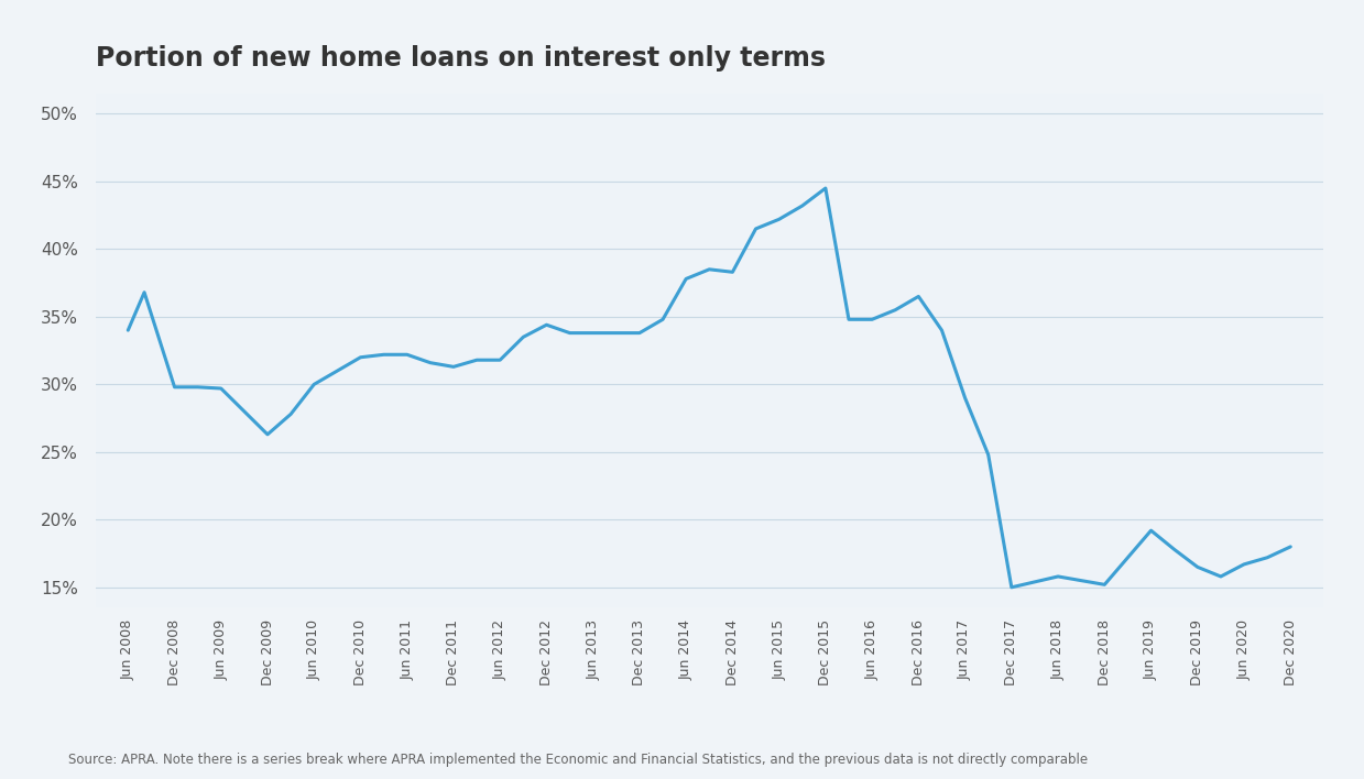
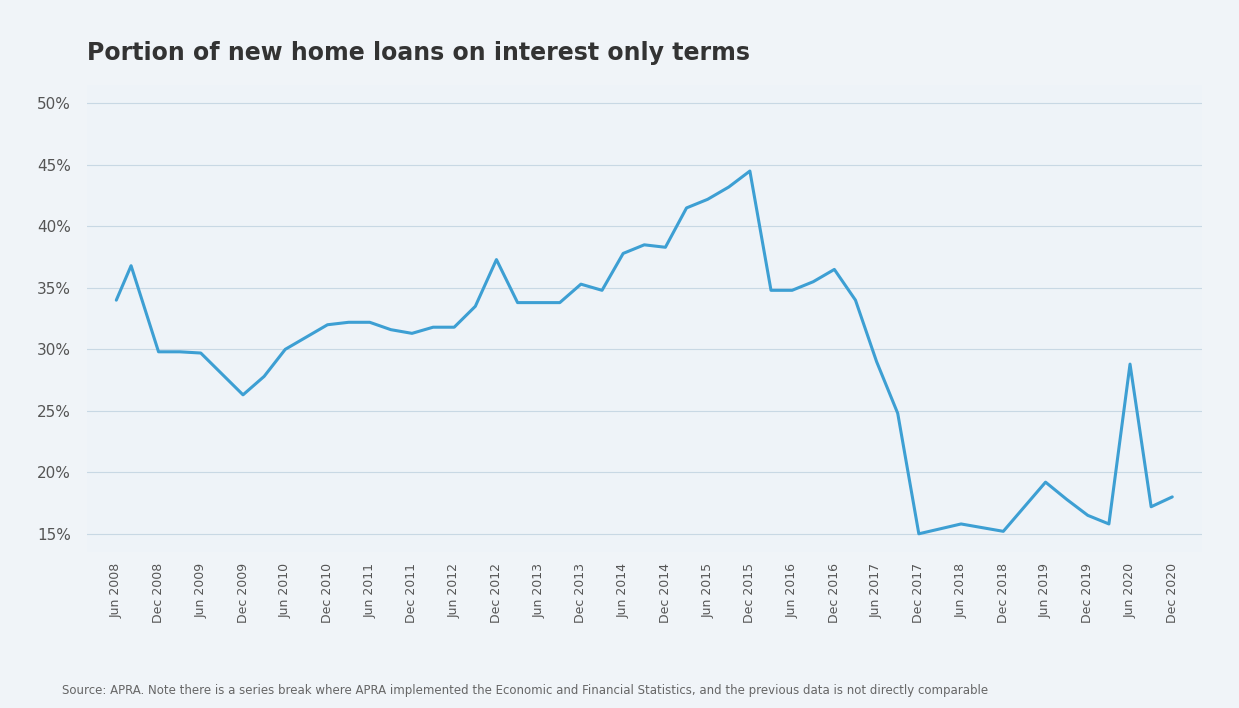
Dec 2012: 34.4% -> 37.3%
Dec 2013: 33.8% -> 35.3%
Jun 2020: 16.7% -> 28.8%
